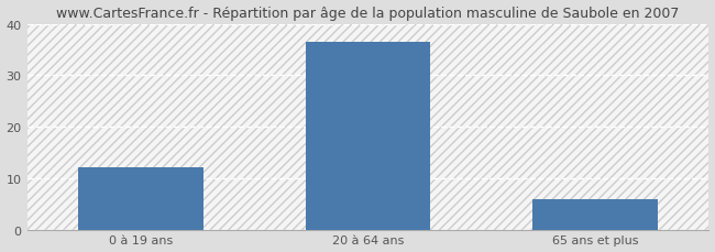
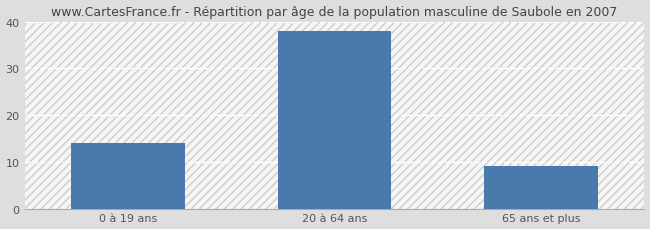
0 à 19 ans: 12.0 -> 14.0
20 à 64 ans: 36.5 -> 38.0
65 ans et plus: 6.0 -> 9.0
